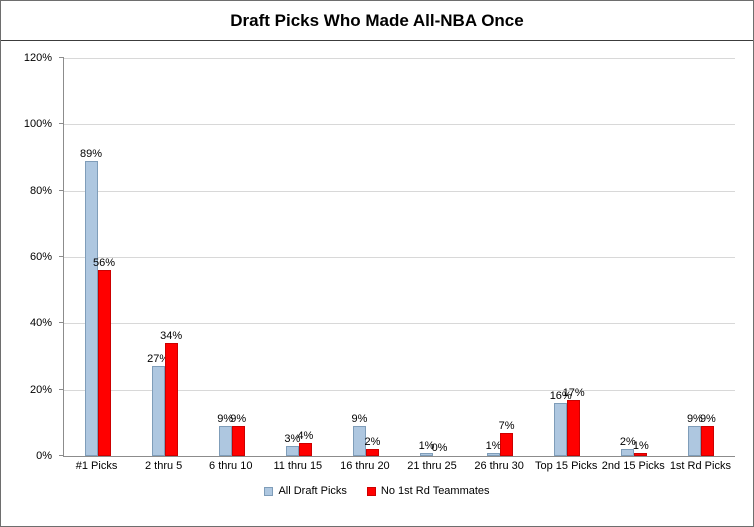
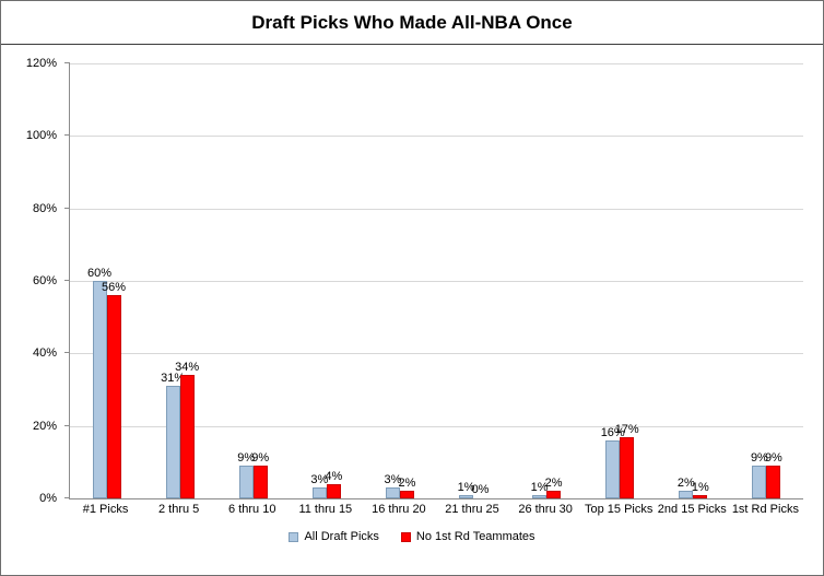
All Draft Picks/#1 Picks: 89% -> 60%
All Draft Picks/2 thru 5: 27% -> 31%
All Draft Picks/16 thru 20: 9% -> 3%
No 1st Rd Teammates/26 thru 30: 7% -> 2%
